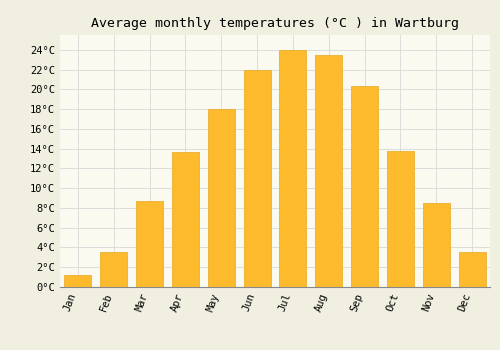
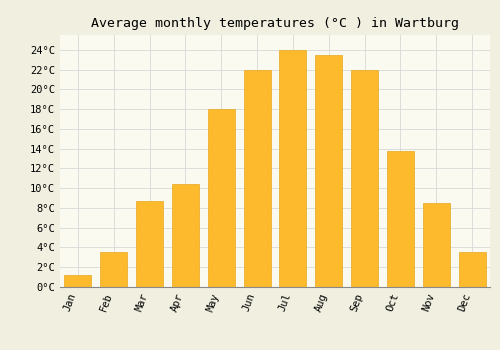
Apr: 13.7°C -> 10.4°C
Sep: 20.3°C -> 22.0°C
